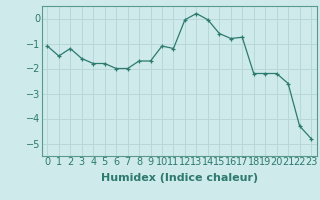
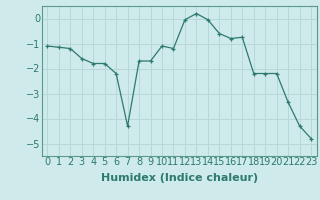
1: -1.50 -> -1.15
6: -2.00 -> -2.20
7: -2.00 -> -4.30
21: -2.60 -> -3.35
